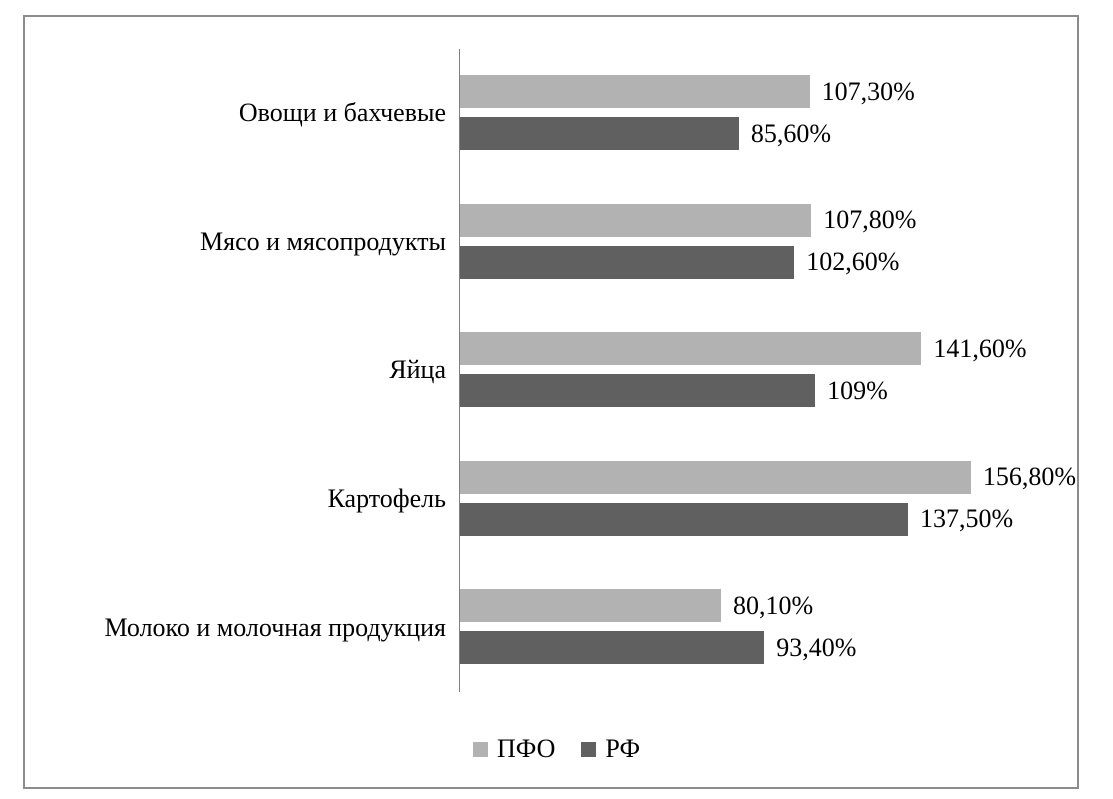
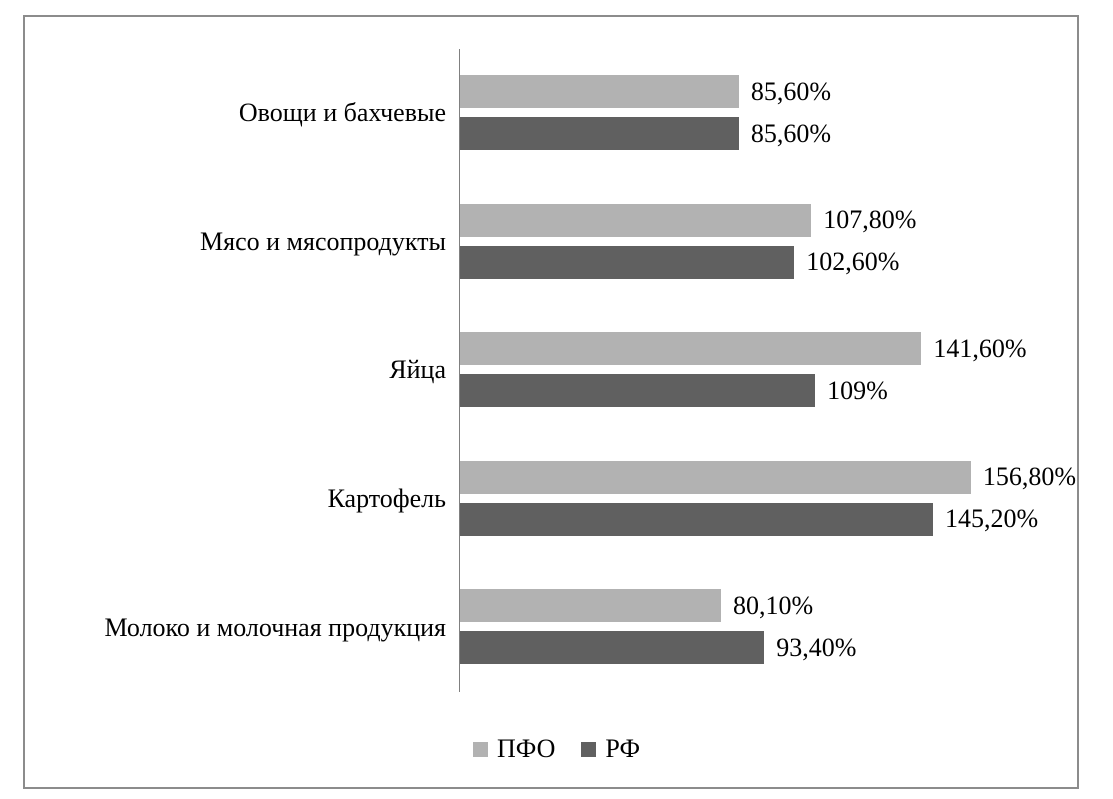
ПФО/Овощи и бахчевые: 107,30% -> 85,60%
РФ/Картофель: 137,50% -> 145,20%
